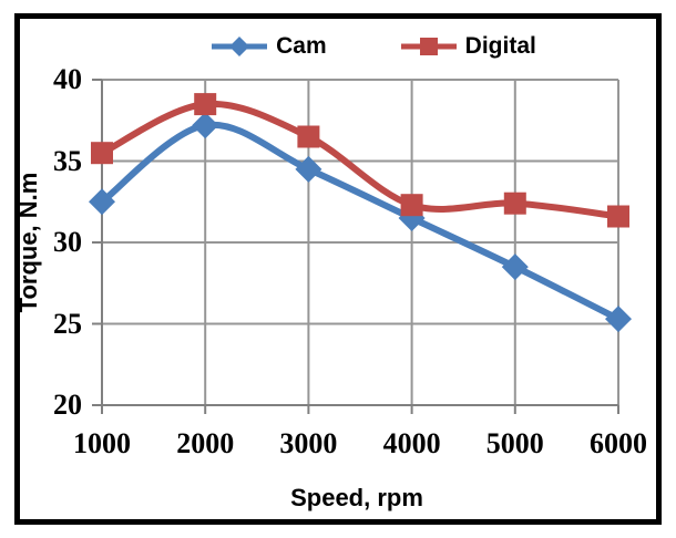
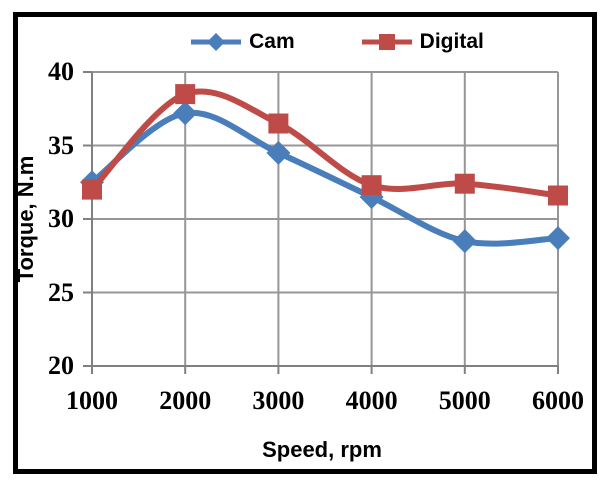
Digital/1000: 35.5 -> 32.0
Cam/6000: 25.3 -> 28.7
